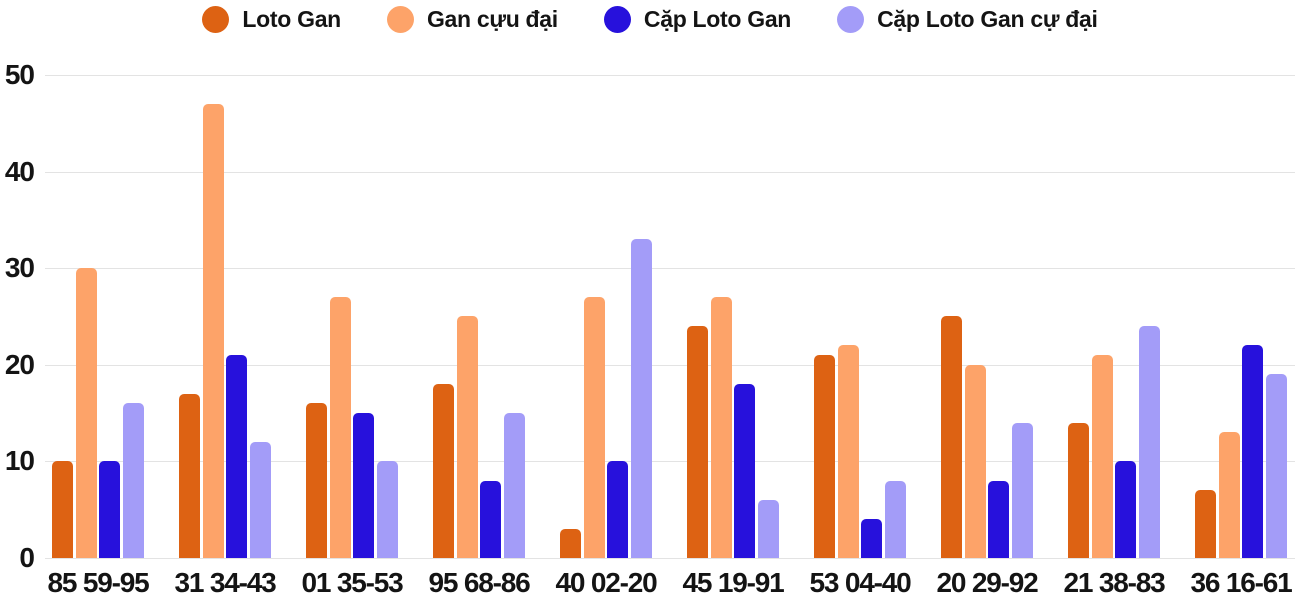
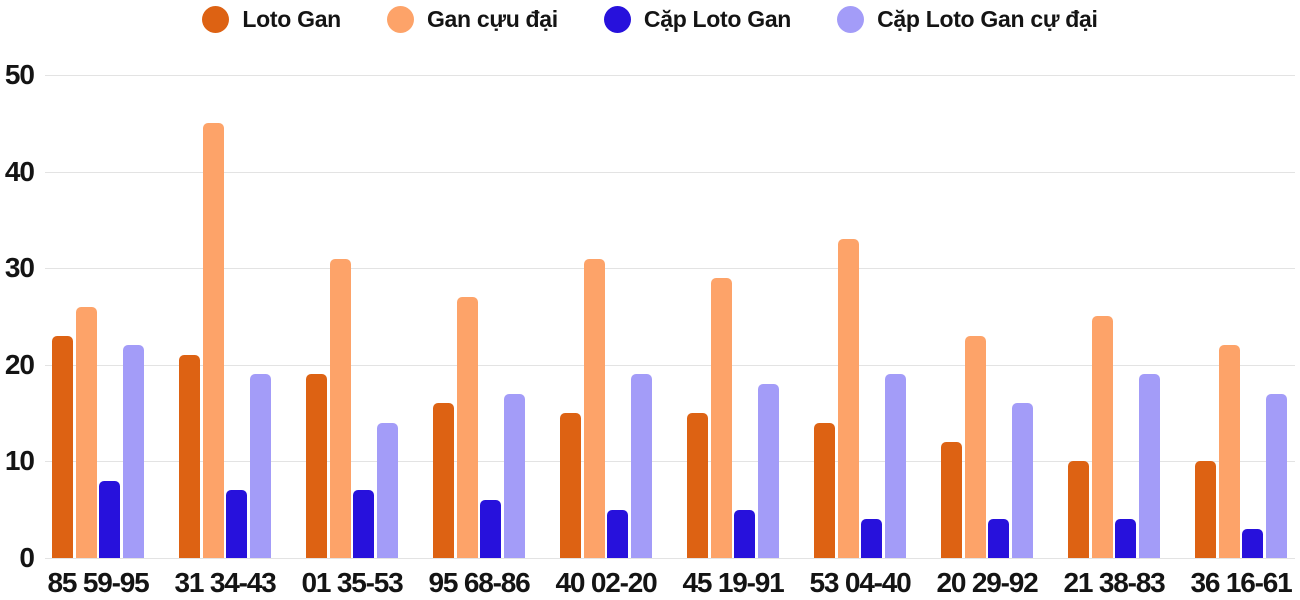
Loto Gan/85 59-95: 10 -> 23
Gan cựu đại/85 59-95: 30 -> 26
Cặp Loto Gan/85 59-95: 10 -> 8
Cặp Loto Gan cự đại/85 59-95: 16 -> 22
Loto Gan/31 34-43: 17 -> 21
Gan cựu đại/31 34-43: 47 -> 45
Cặp Loto Gan/31 34-43: 21 -> 7
Cặp Loto Gan cự đại/31 34-43: 12 -> 19
Loto Gan/01 35-53: 16 -> 19
Gan cựu đại/01 35-53: 27 -> 31
Cặp Loto Gan/01 35-53: 15 -> 7
Cặp Loto Gan cự đại/01 35-53: 10 -> 14
Loto Gan/95 68-86: 18 -> 16
Gan cựu đại/95 68-86: 25 -> 27
Cặp Loto Gan/95 68-86: 8 -> 6
Cặp Loto Gan cự đại/95 68-86: 15 -> 17
Loto Gan/40 02-20: 3 -> 15
Gan cựu đại/40 02-20: 27 -> 31
Cặp Loto Gan/40 02-20: 10 -> 5
Cặp Loto Gan cự đại/40 02-20: 33 -> 19
Loto Gan/45 19-91: 24 -> 15
Gan cựu đại/45 19-91: 27 -> 29
Cặp Loto Gan/45 19-91: 18 -> 5
Cặp Loto Gan cự đại/45 19-91: 6 -> 18
Loto Gan/53 04-40: 21 -> 14
Gan cựu đại/53 04-40: 22 -> 33
Cặp Loto Gan cự đại/53 04-40: 8 -> 19
Loto Gan/20 29-92: 25 -> 12
Gan cựu đại/20 29-92: 20 -> 23
Cặp Loto Gan/20 29-92: 8 -> 4
Cặp Loto Gan cự đại/20 29-92: 14 -> 16
Loto Gan/21 38-83: 14 -> 10
Gan cựu đại/21 38-83: 21 -> 25
Cặp Loto Gan/21 38-83: 10 -> 4
Cặp Loto Gan cự đại/21 38-83: 24 -> 19
Loto Gan/36 16-61: 7 -> 10
Gan cựu đại/36 16-61: 13 -> 22
Cặp Loto Gan/36 16-61: 22 -> 3
Cặp Loto Gan cự đại/36 16-61: 19 -> 17
